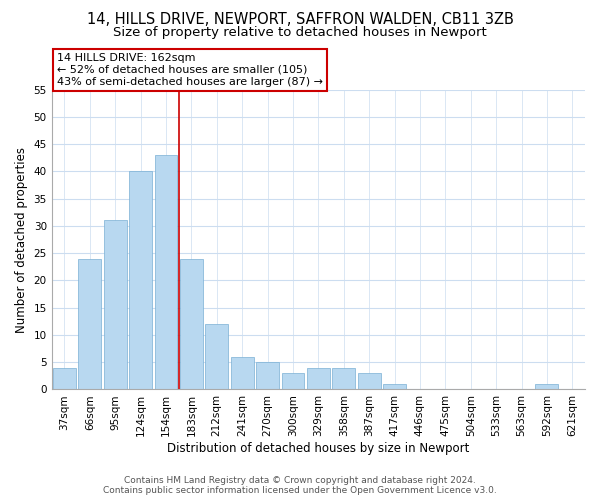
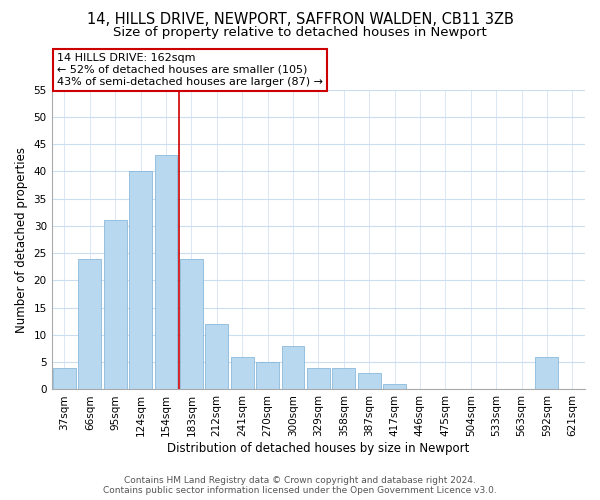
300sqm: 3 -> 8
592sqm: 1 -> 6
